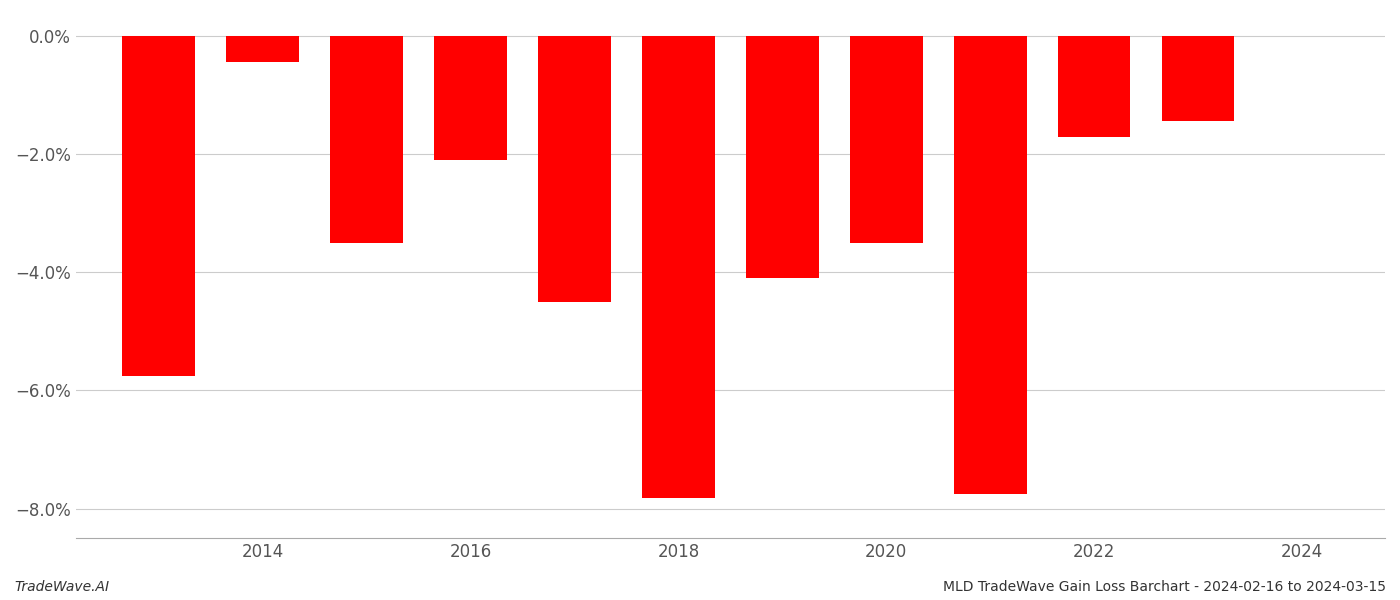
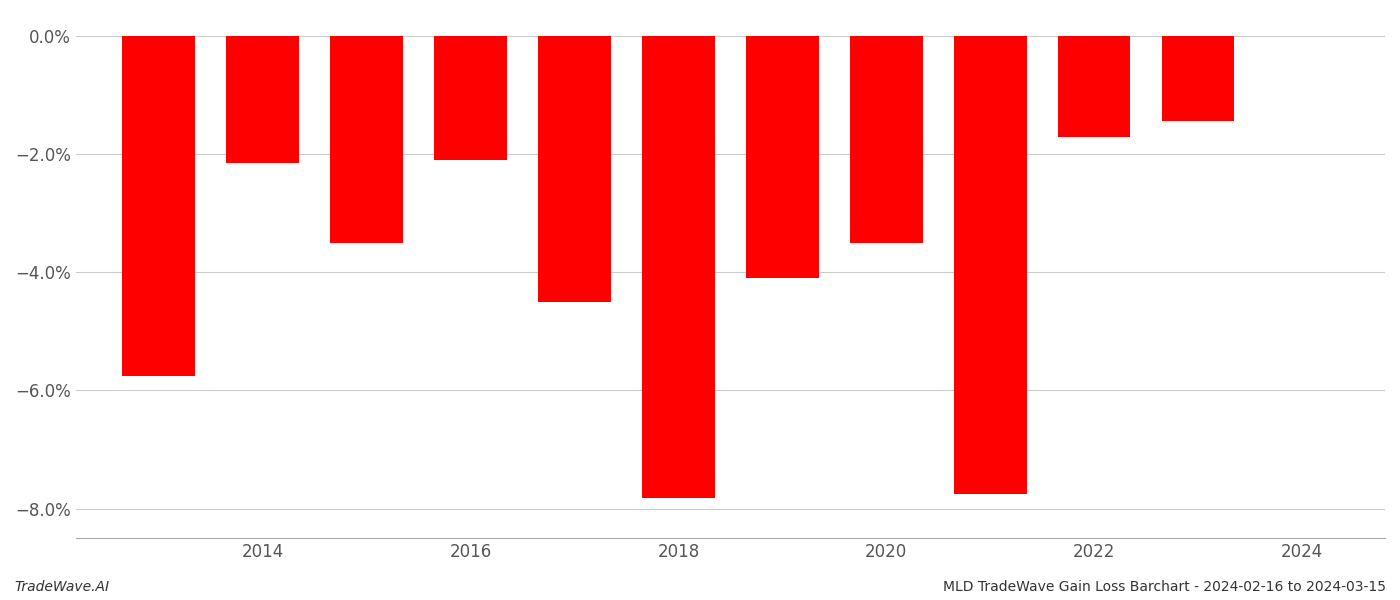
2014: -0.45% -> -2.16%
